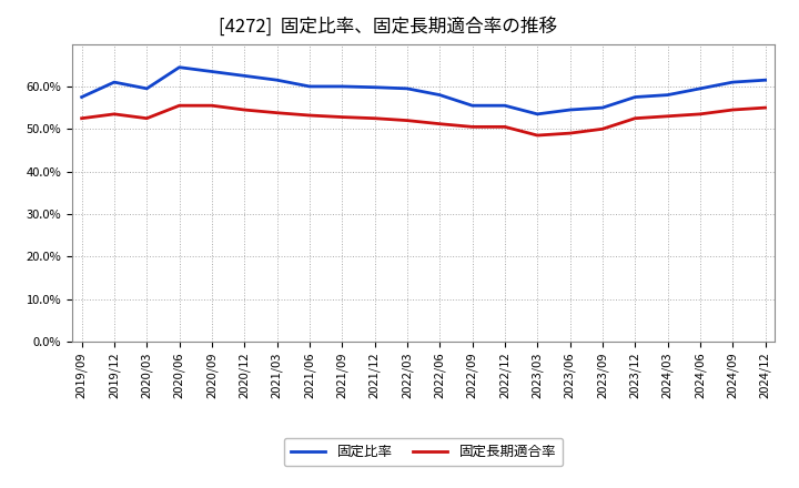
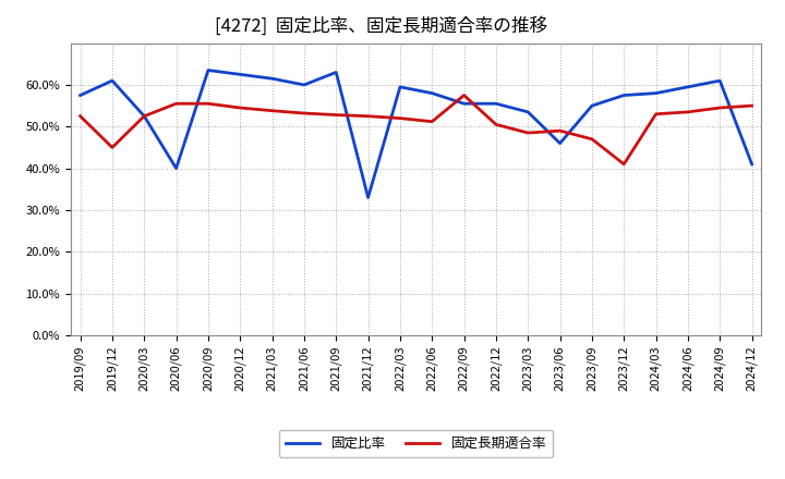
固定長期適合率/2019/12: 53.5% -> 45.0%
固定比率/2020/03: 59.5% -> 52.5%
固定比率/2020/06: 64.5% -> 40.0%
固定比率/2021/09: 60.0% -> 63.0%
固定比率/2021/12: 59.8% -> 33.0%
固定長期適合率/2022/09: 50.5% -> 57.5%
固定比率/2023/06: 54.5% -> 46.0%
固定長期適合率/2023/09: 50.0% -> 47.0%
固定長期適合率/2023/12: 52.5% -> 41.0%
固定比率/2024/12: 61.5% -> 41.0%
